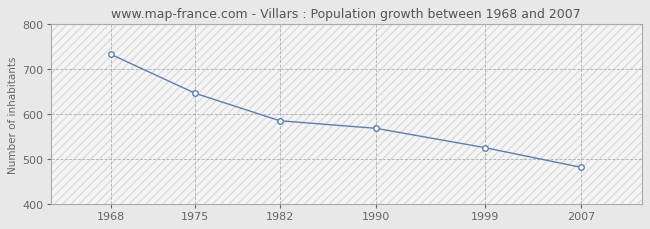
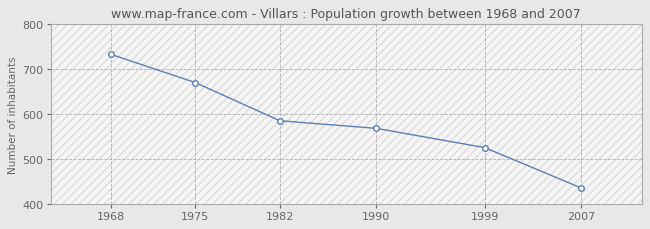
1975: 646 -> 670
2007: 481 -> 435
